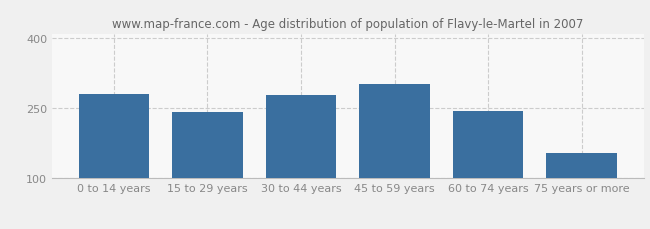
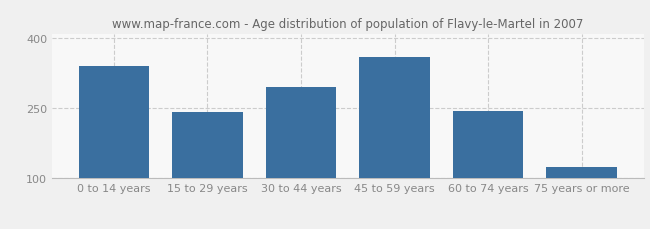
0 to 14 years: 280 -> 340
30 to 44 years: 278 -> 295
45 to 59 years: 303 -> 360
75 years or more: 155 -> 125
